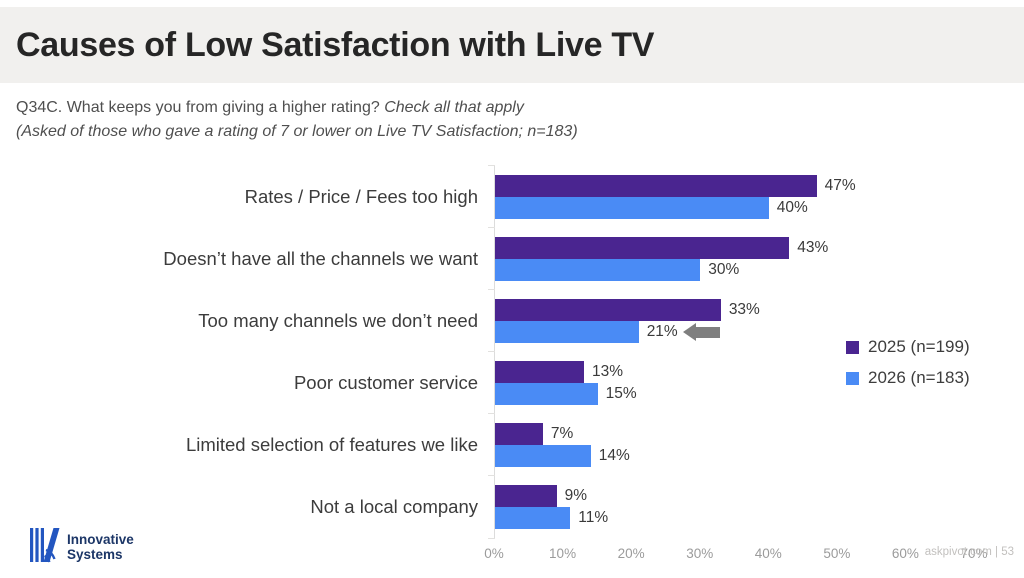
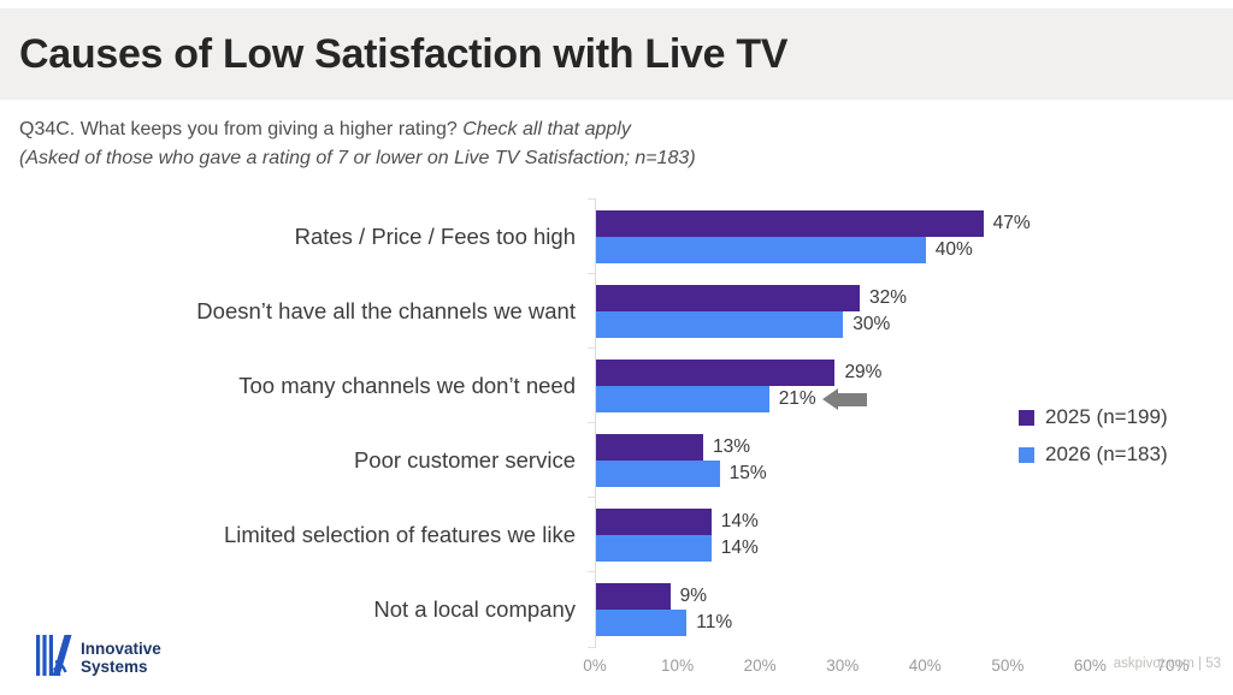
2025 (n=199)/Doesn’t have all the channels we want: 43% -> 32%
2025 (n=199)/Too many channels we don’t need: 33% -> 29%
2025 (n=199)/Limited selection of features we like: 7% -> 14%
